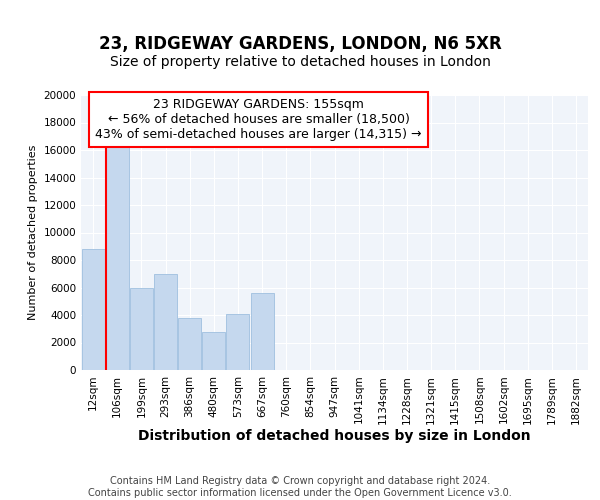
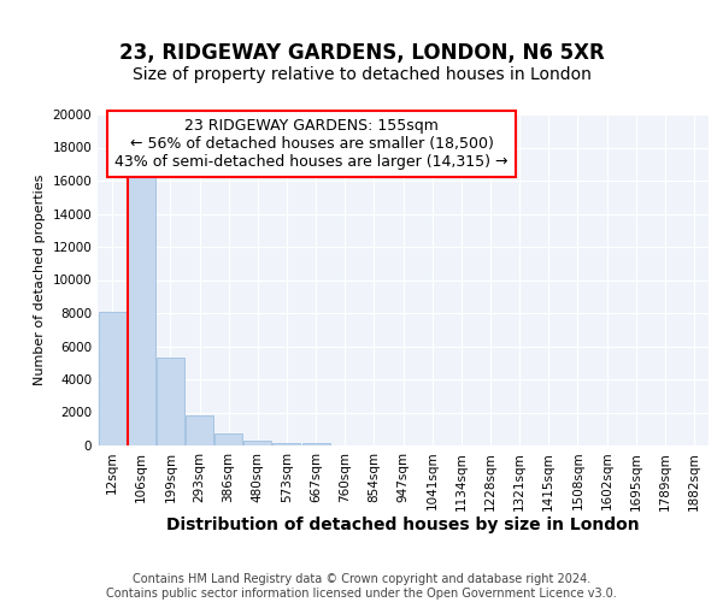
12sqm: 8800 -> 8100
199sqm: 6000 -> 5300
293sqm: 7000 -> 1800
386sqm: 3800 -> 800
480sqm: 2800 -> 300
573sqm: 4100 -> 200
667sqm: 5600 -> 200
